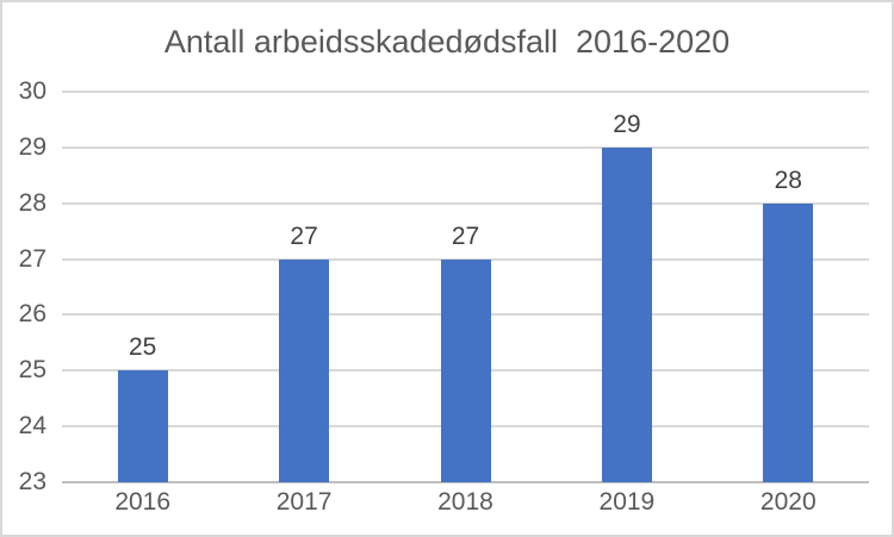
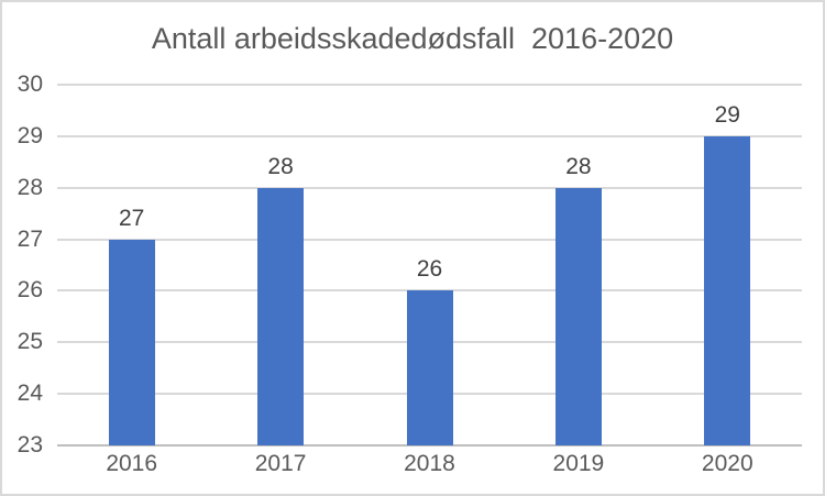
2016: 25 -> 27
2017: 27 -> 28
2018: 27 -> 26
2019: 29 -> 28
2020: 28 -> 29
